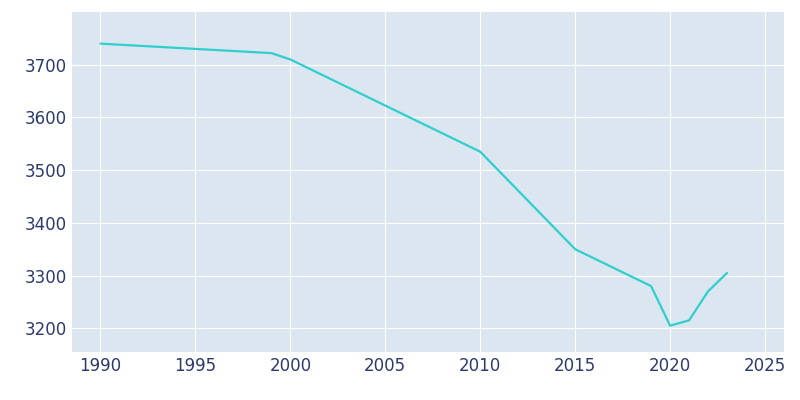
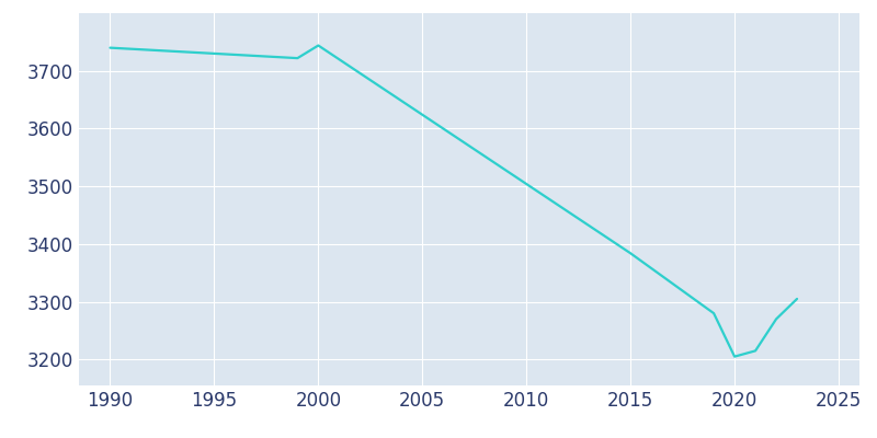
2000: 3710 -> 3744
2010: 3535 -> 3504
2015: 3350 -> 3384
